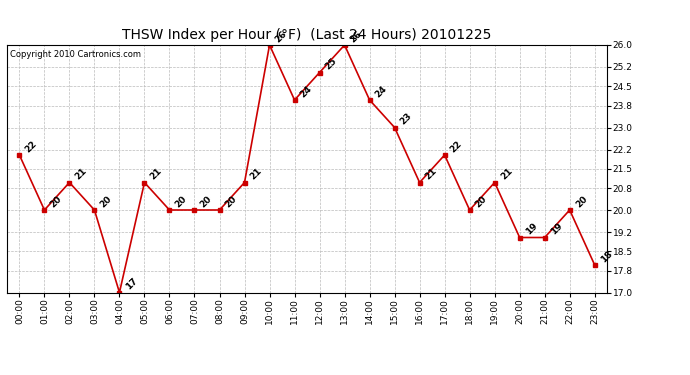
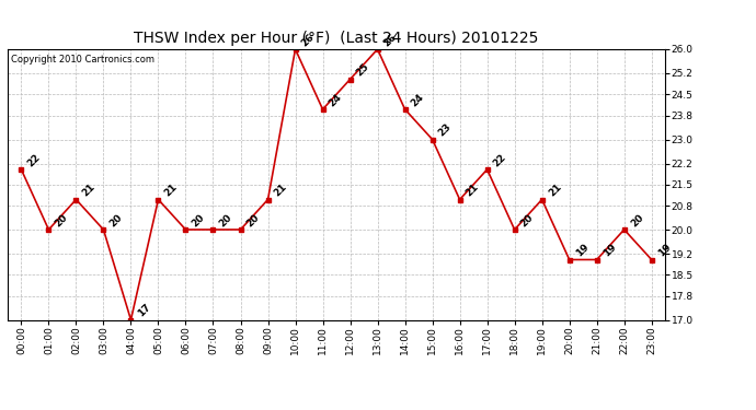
23:00: 18 -> 19
